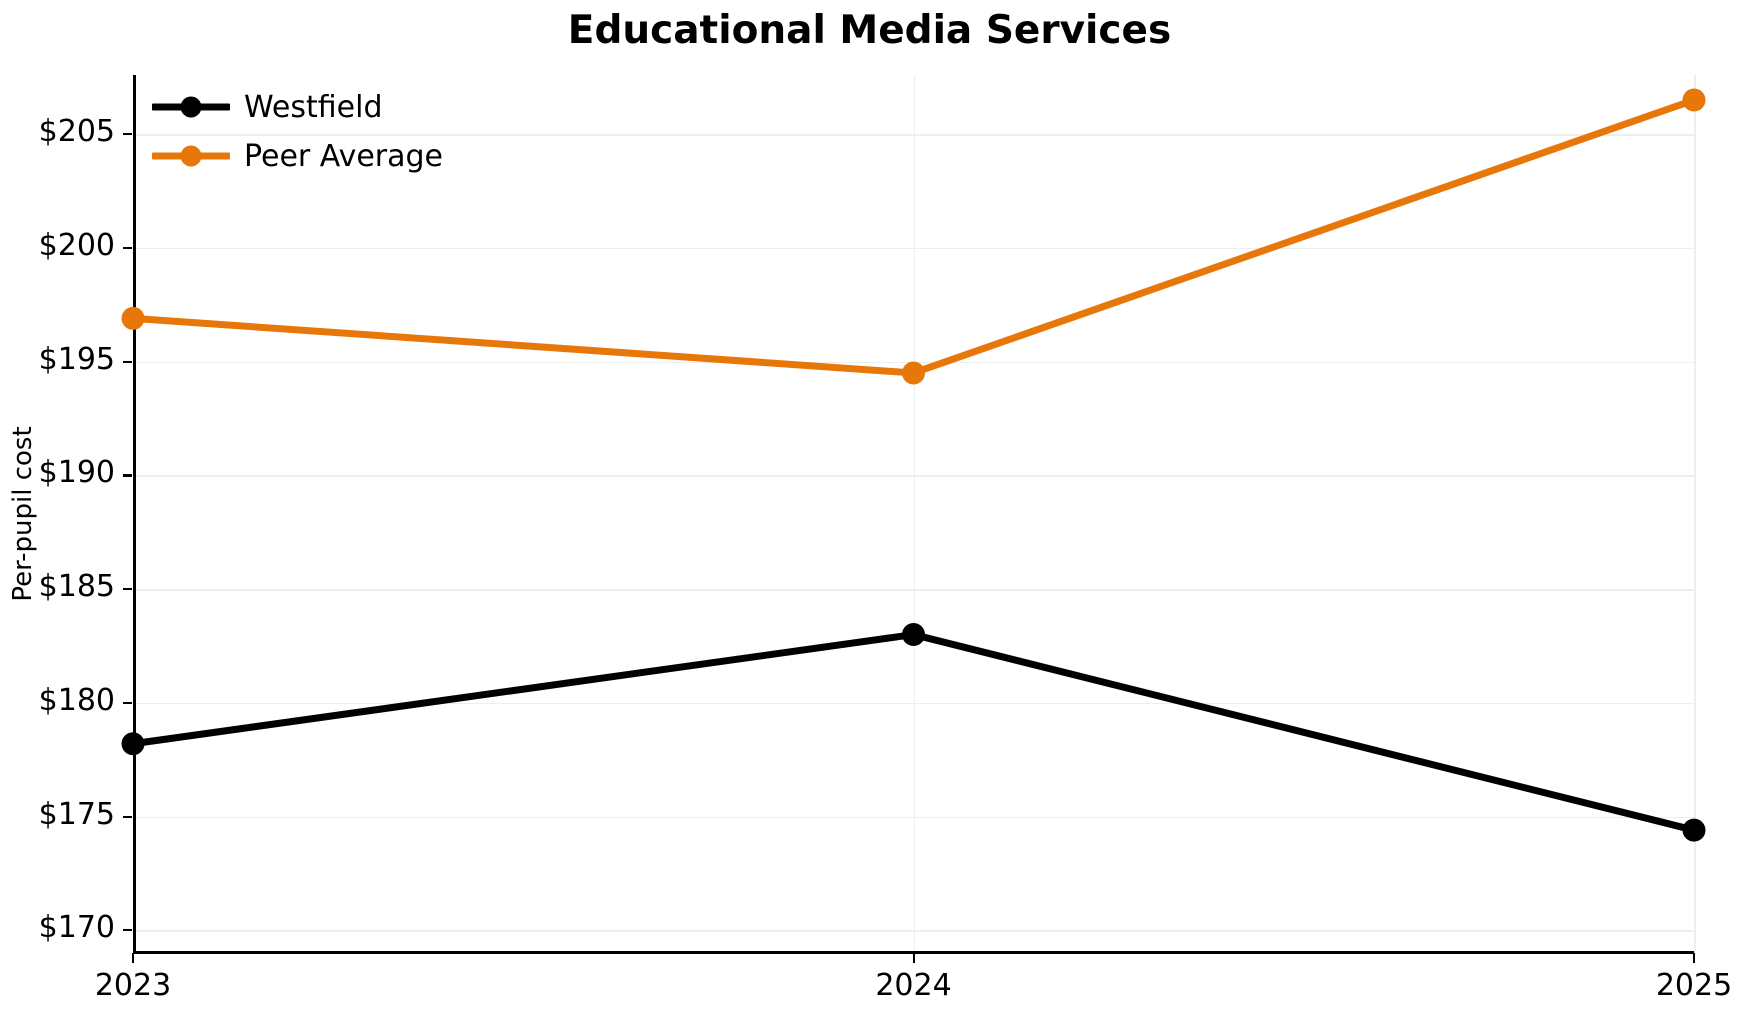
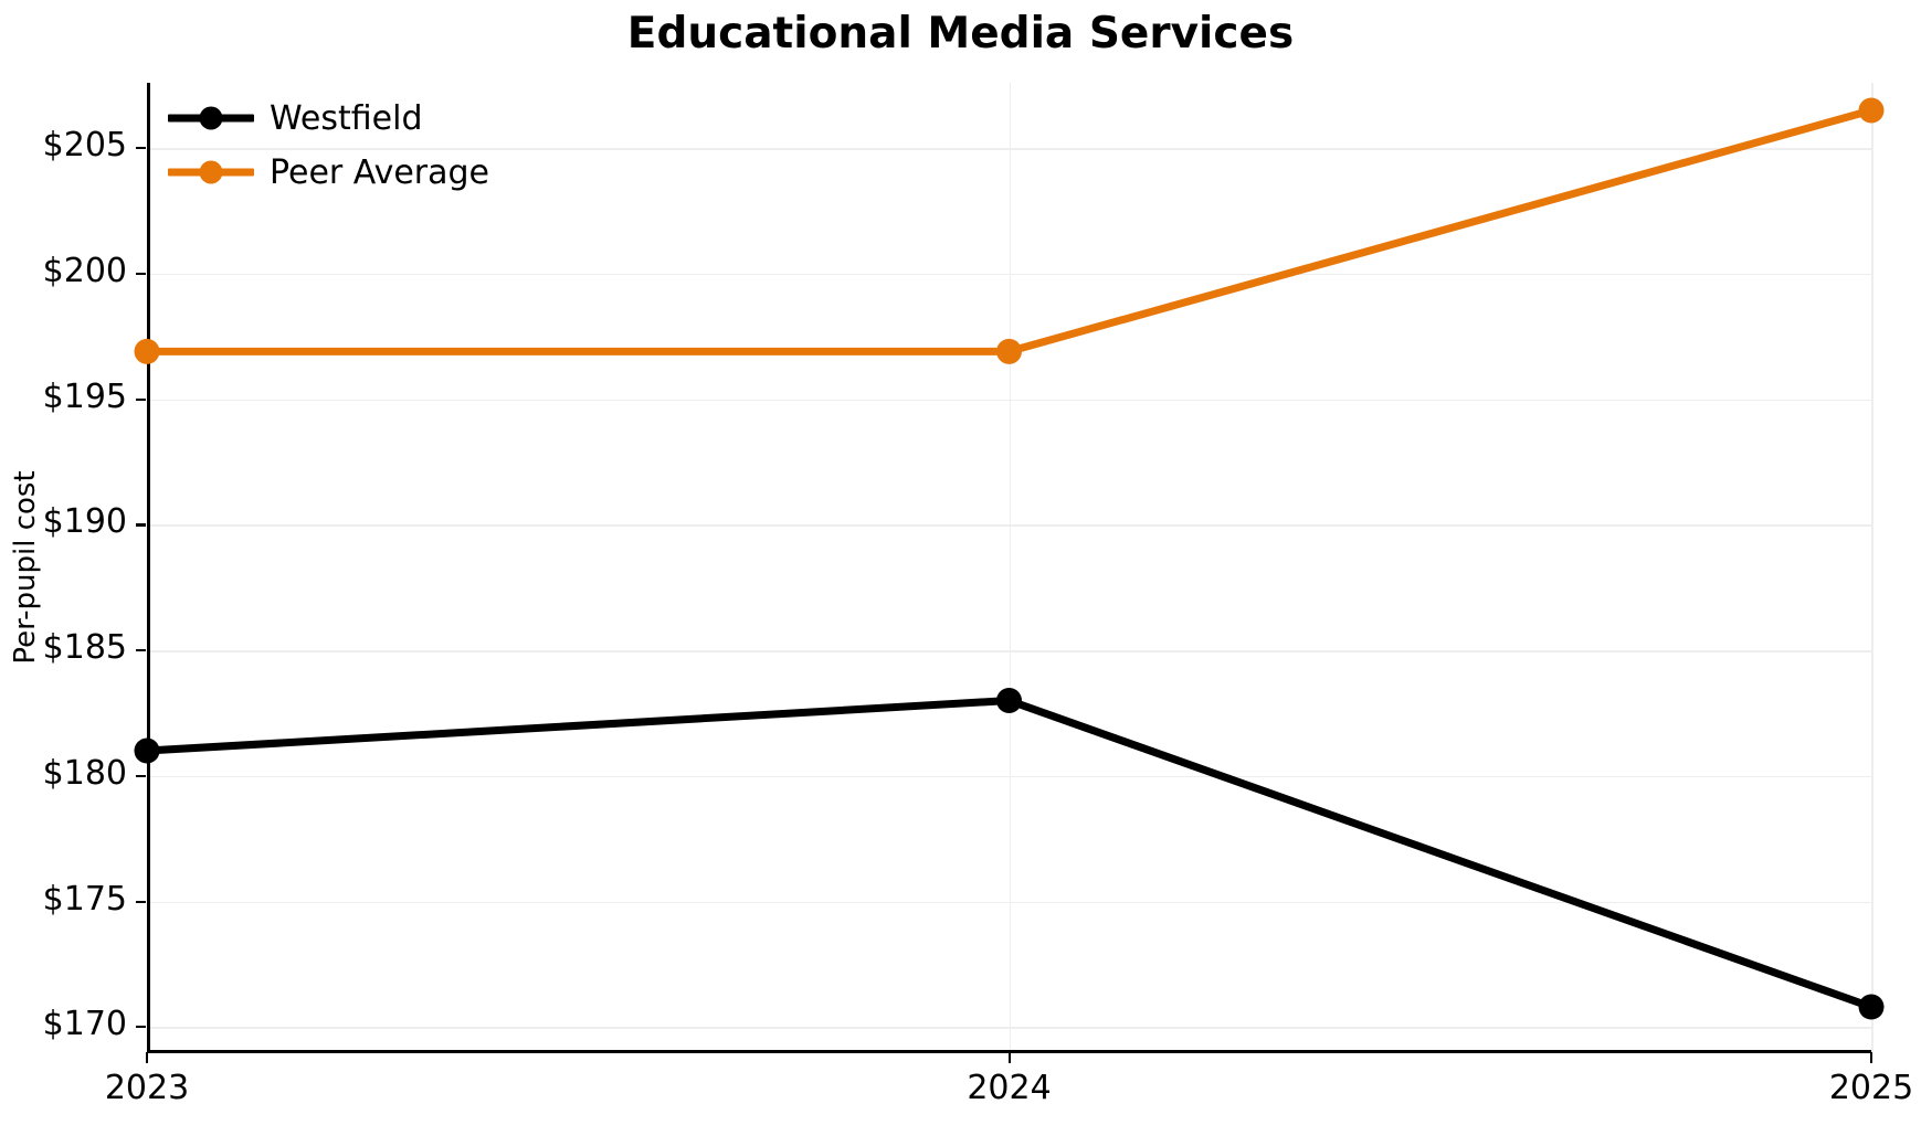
Westfield/2023: $178.2 -> $181.0
Peer Average/2024: $194.5 -> $196.9
Westfield/2025: $174.4 -> $170.8
